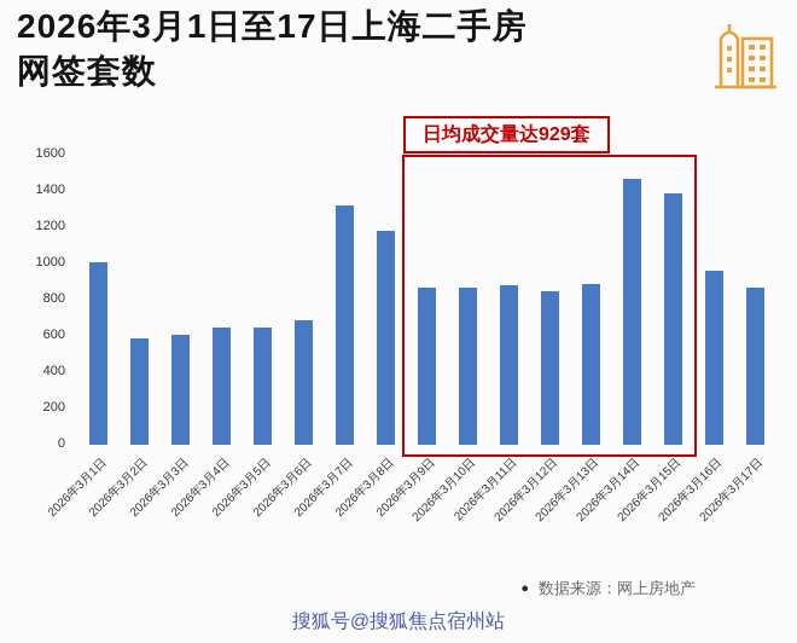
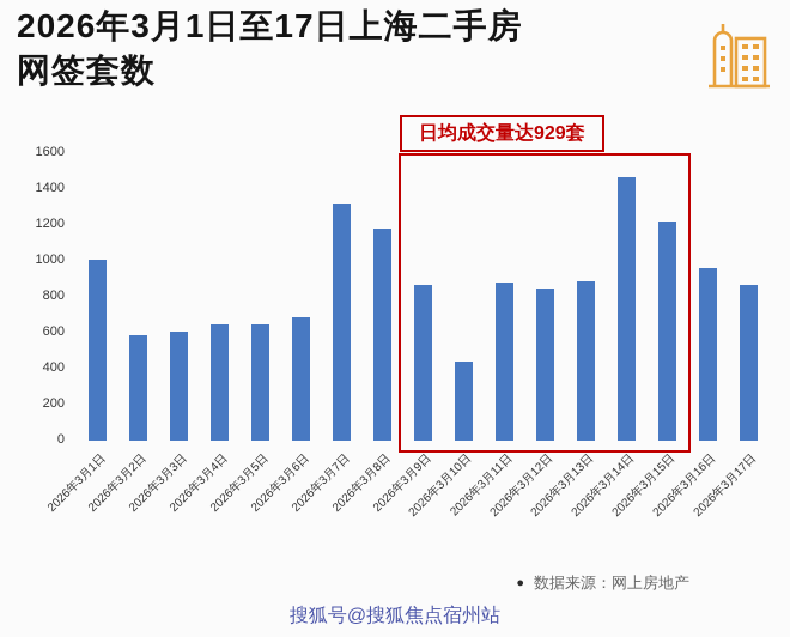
2026年3月10日: 870 -> 440
2026年3月15日: 1390 -> 1220
